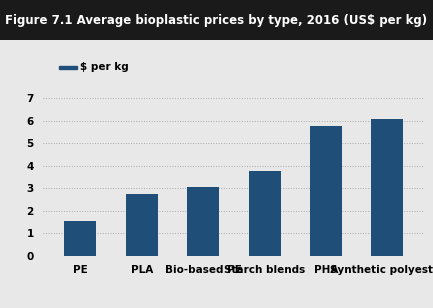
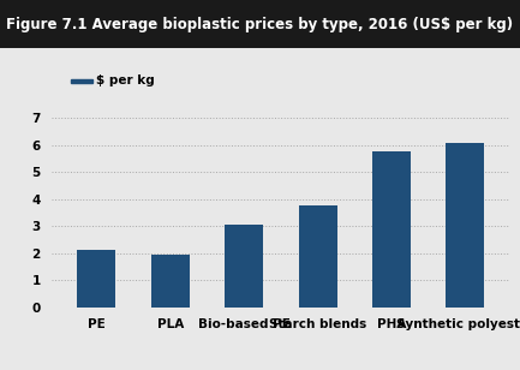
PE: 1.55 -> 2.10
PLA: 2.75 -> 1.95
